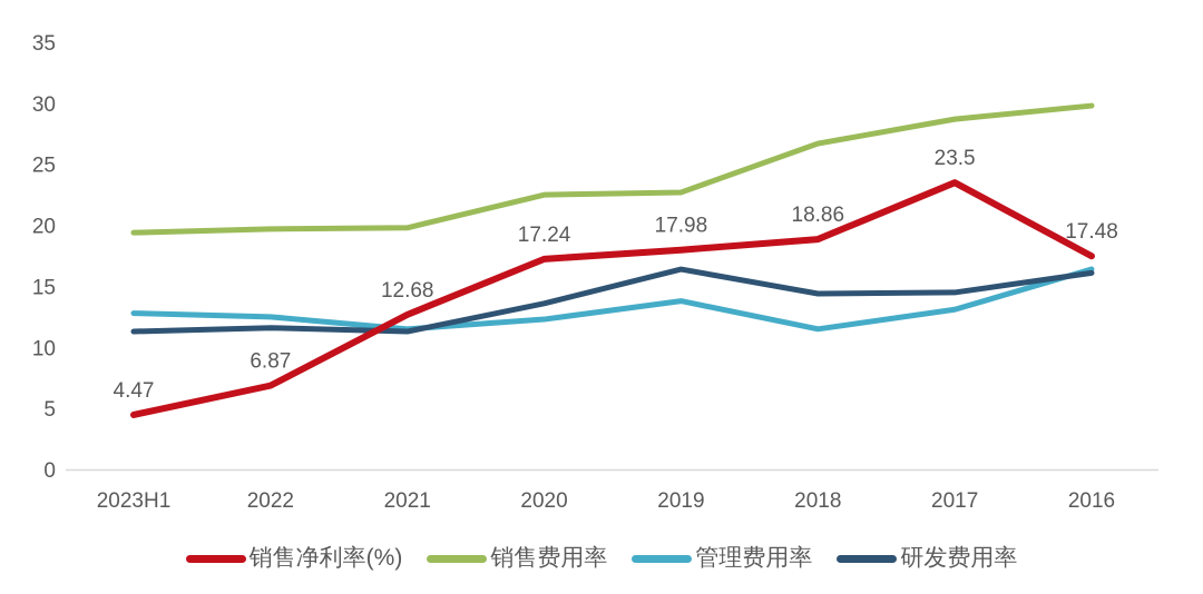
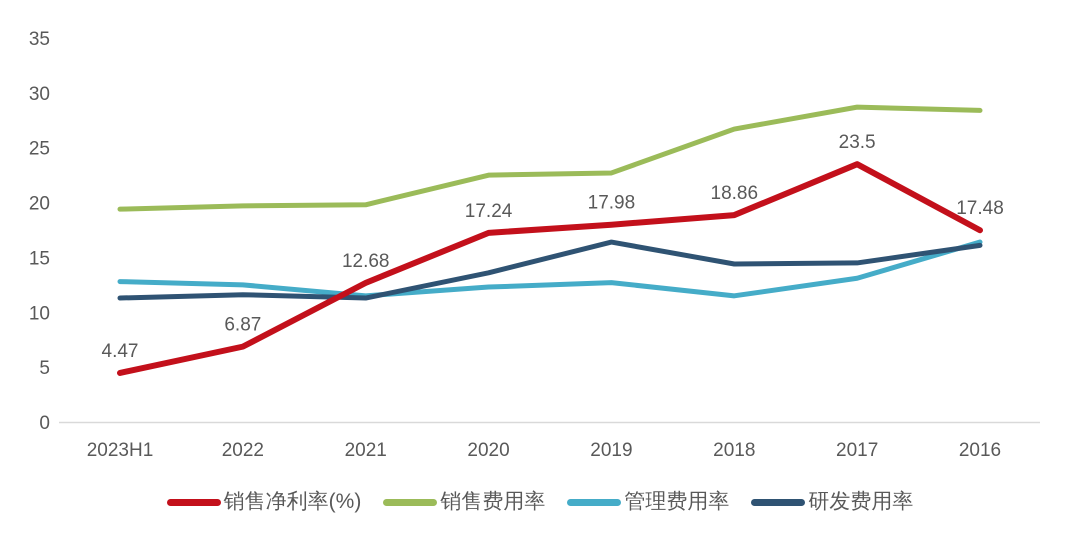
管理费用率/2019: 13.8 -> 12.7
销售费用率/2016: 29.8 -> 28.4
